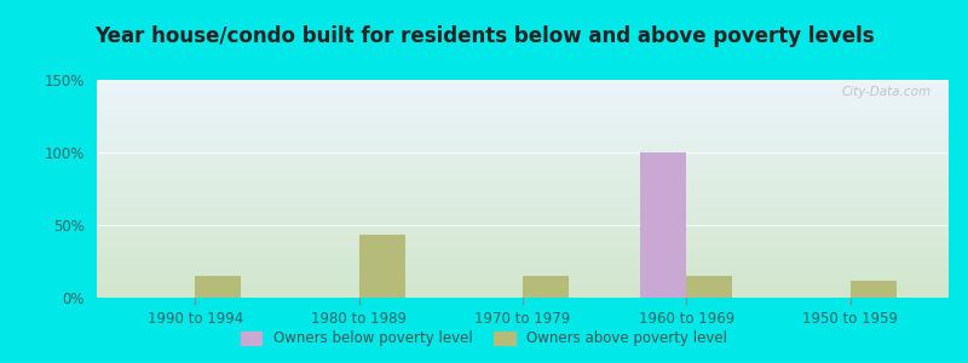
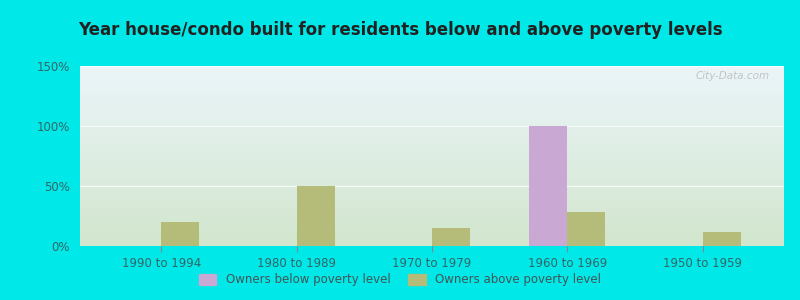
Owners above poverty level/1990 to 1994: 15% -> 20%
Owners above poverty level/1980 to 1989: 43% -> 50%
Owners above poverty level/1960 to 1969: 15% -> 28%
